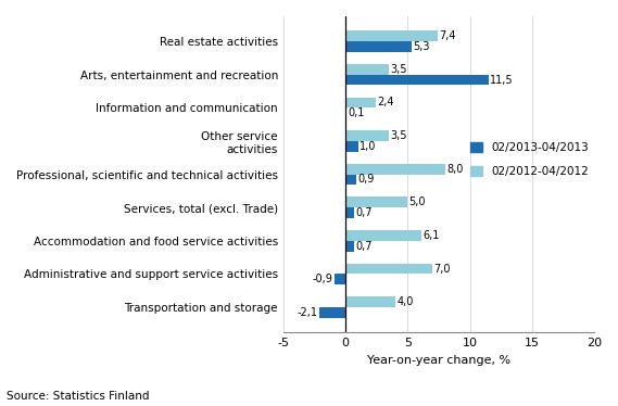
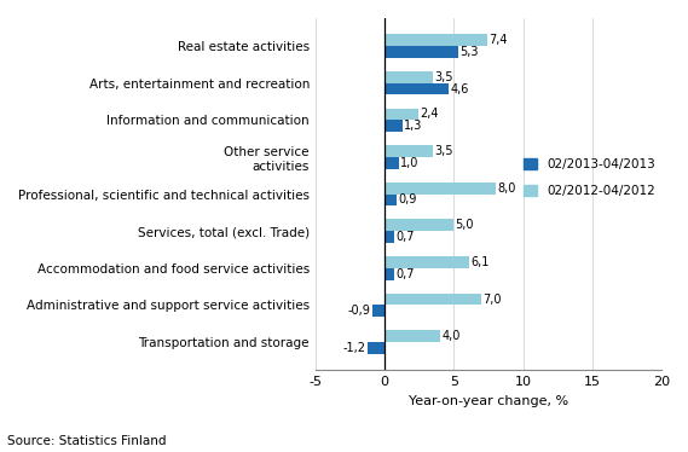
02/2013-04/2013/Arts, entertainment and recreation: 11,5 -> 4,6
02/2013-04/2013/Information and communication: 0,1 -> 1,3
02/2013-04/2013/Transportation and storage: -2,1 -> -1,2
